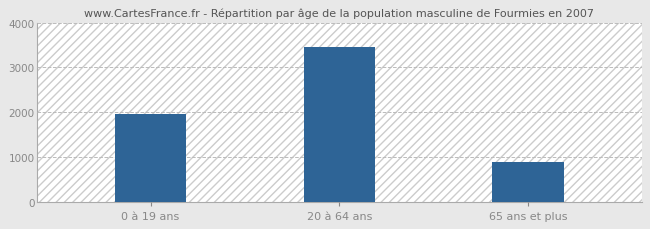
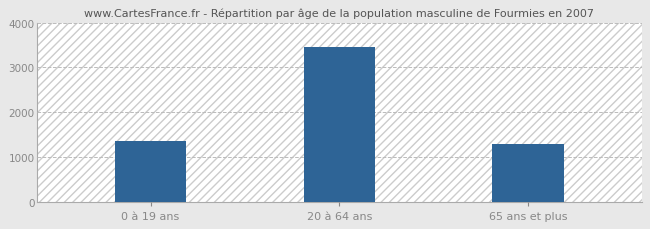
0 à 19 ans: 1950 -> 1350
65 ans et plus: 880 -> 1300
